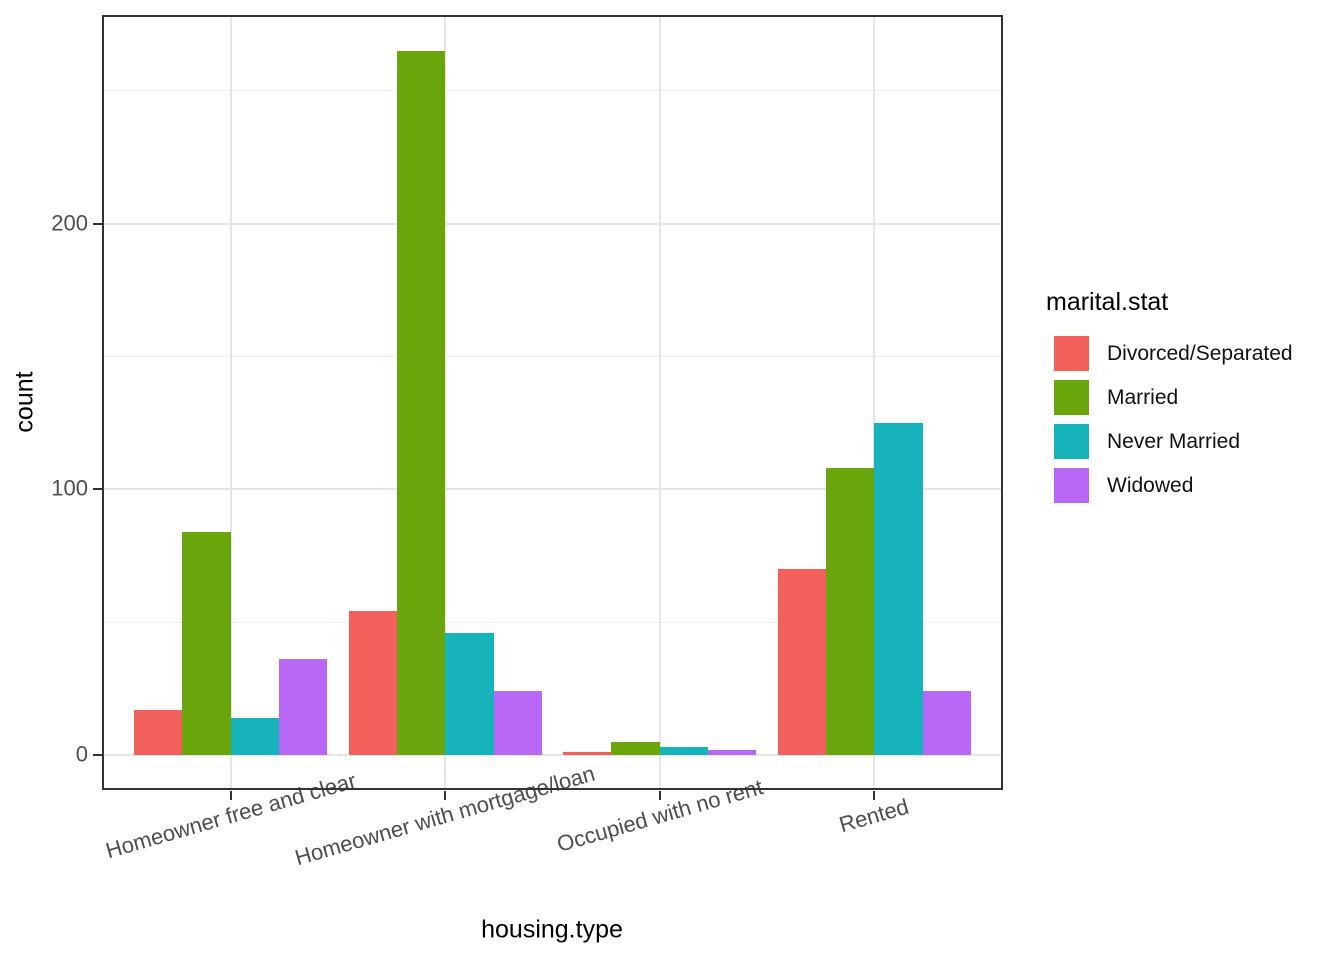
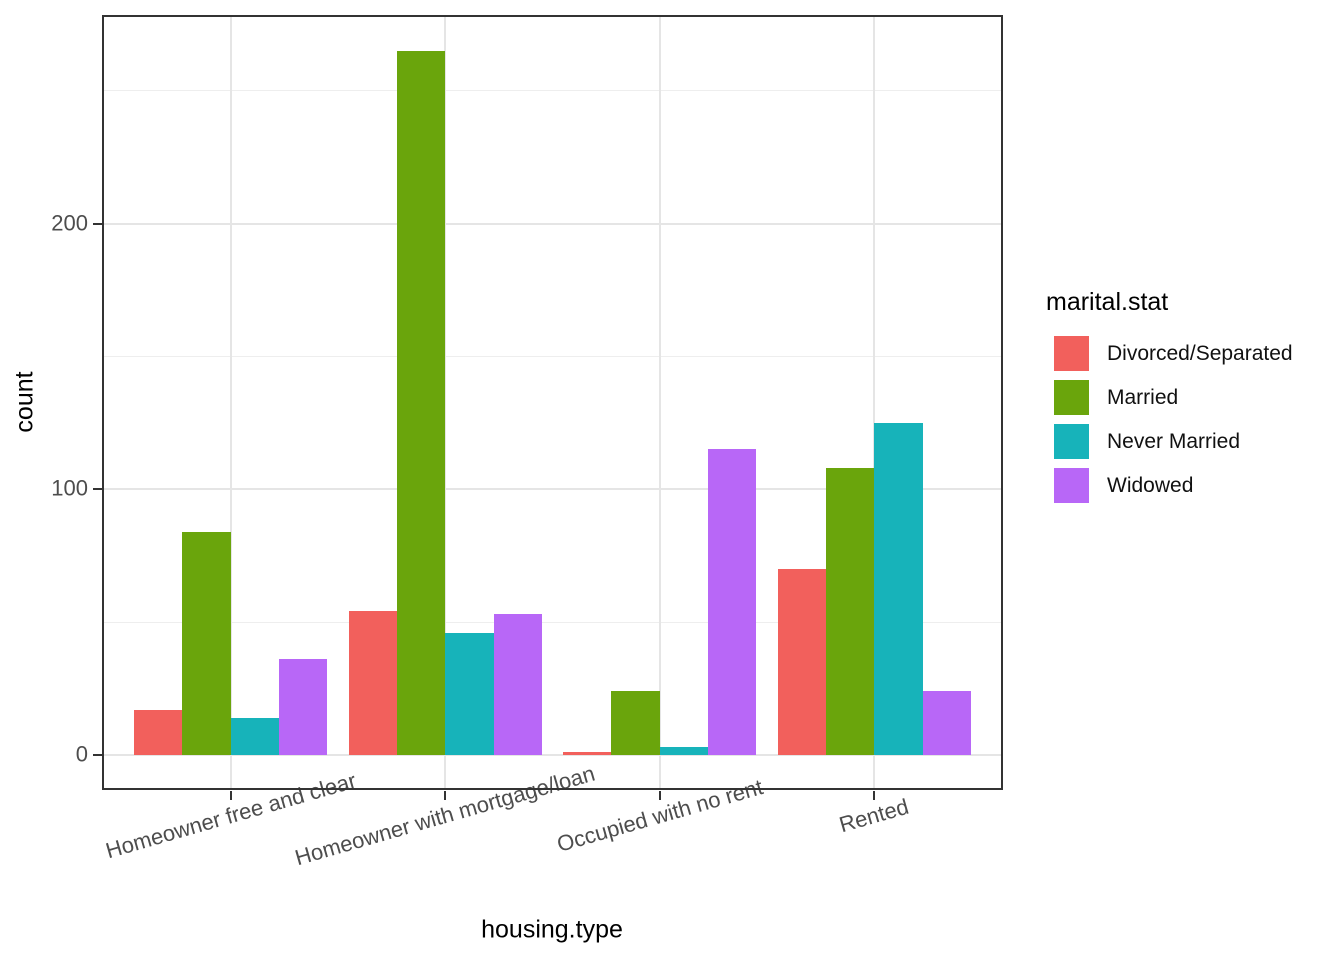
Widowed/Homeowner with mortgage/loan: 24 -> 53
Married/Occupied with no rent: 5 -> 24
Widowed/Occupied with no rent: 2 -> 115
